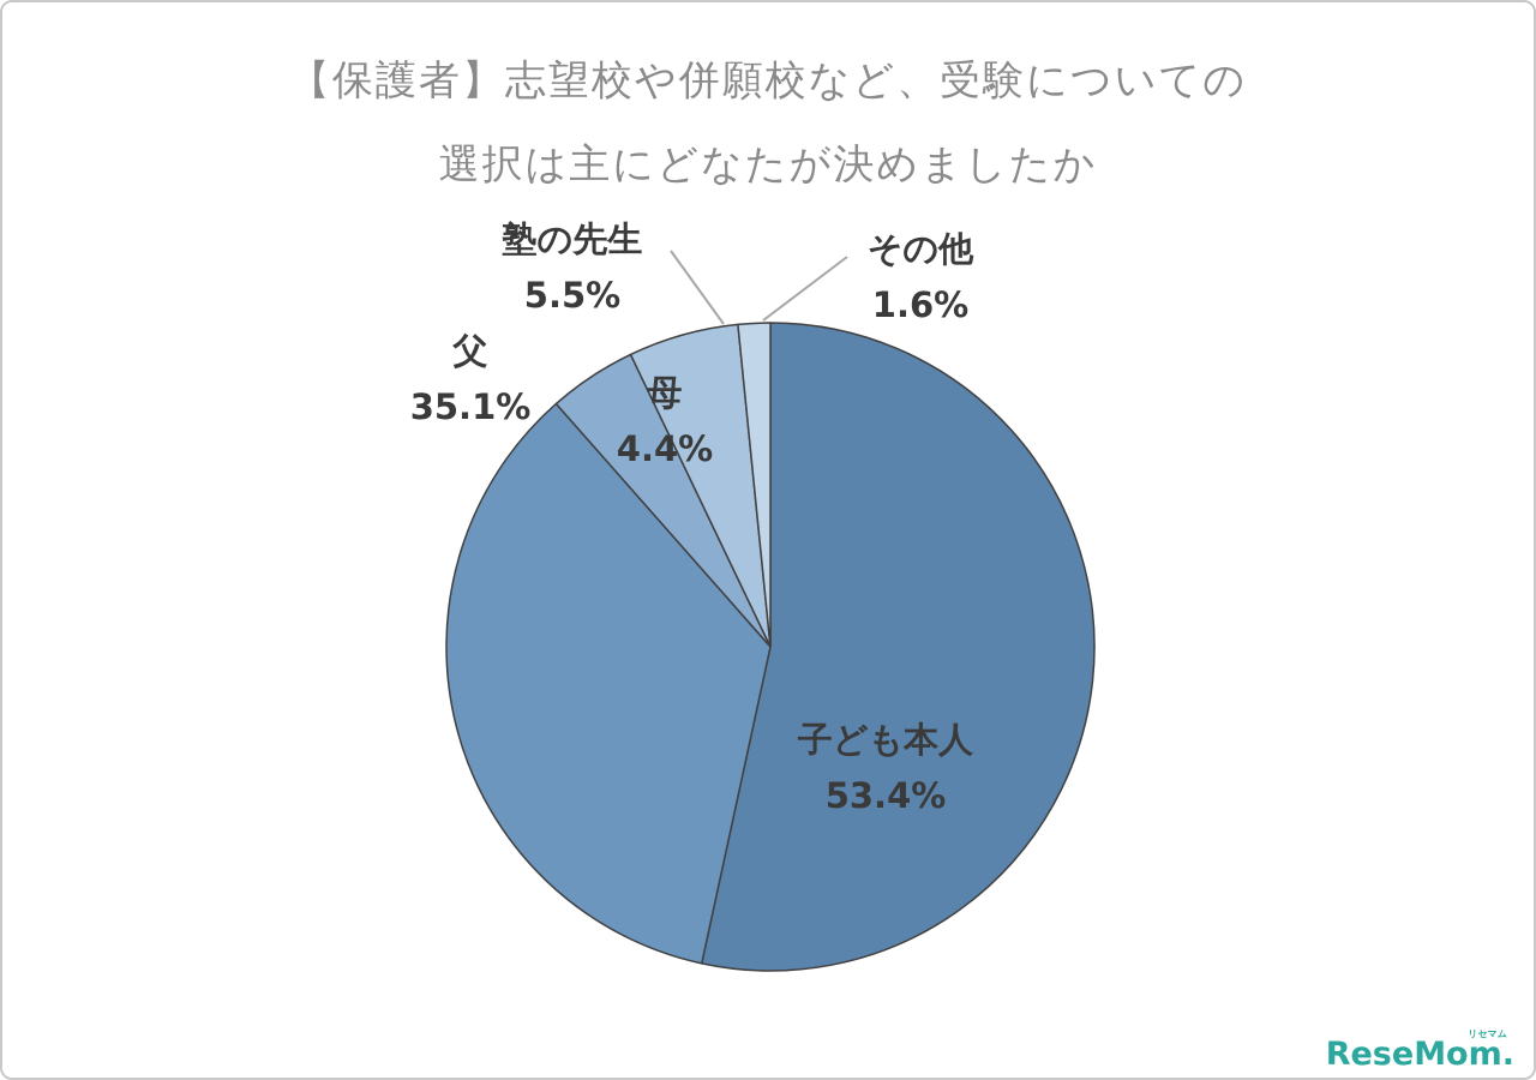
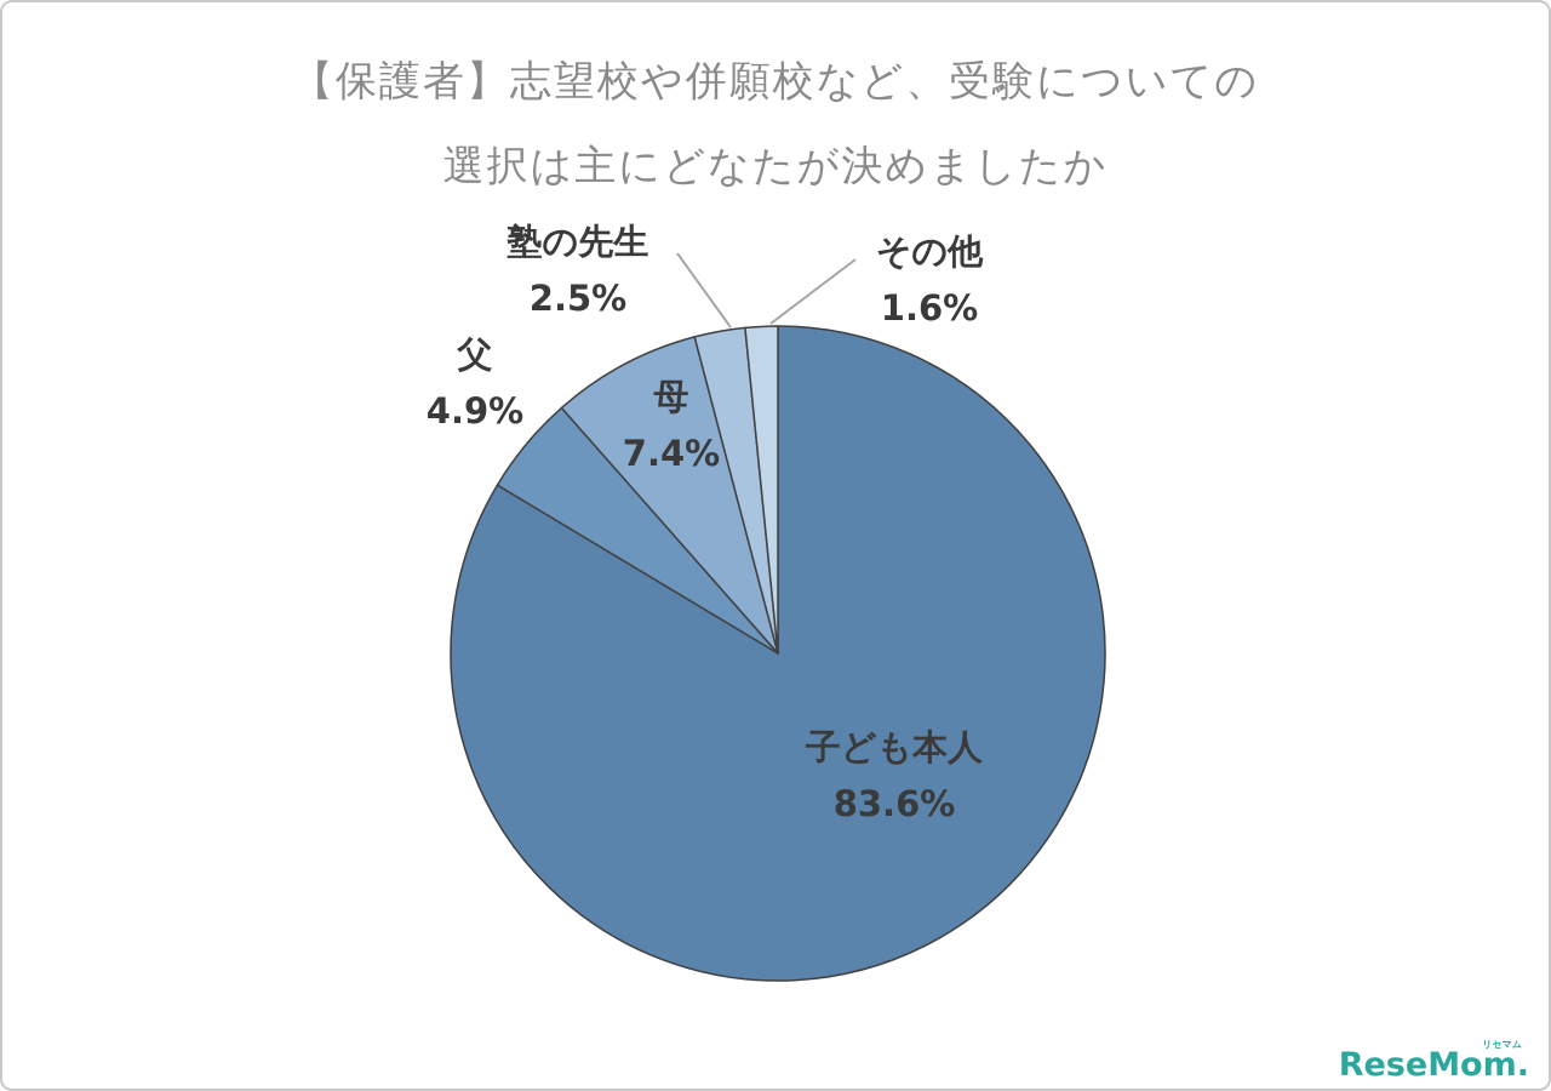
子ども本人: 53.4% -> 83.6%
父: 35.1% -> 4.9%
母: 4.4% -> 7.4%
塾の先生: 5.5% -> 2.5%
